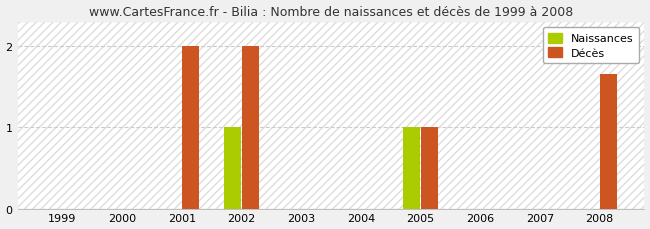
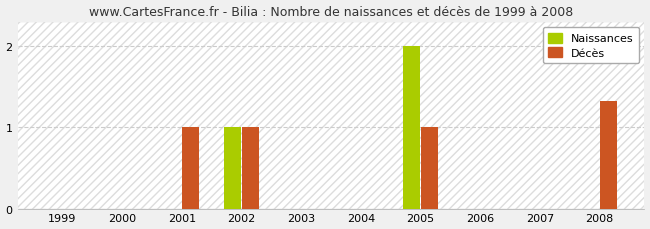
Décès/2001: 2.00 -> 1.00
Décès/2002: 2.00 -> 1.00
Naissances/2005: 1 -> 2
Décès/2008: 1.65 -> 1.32
